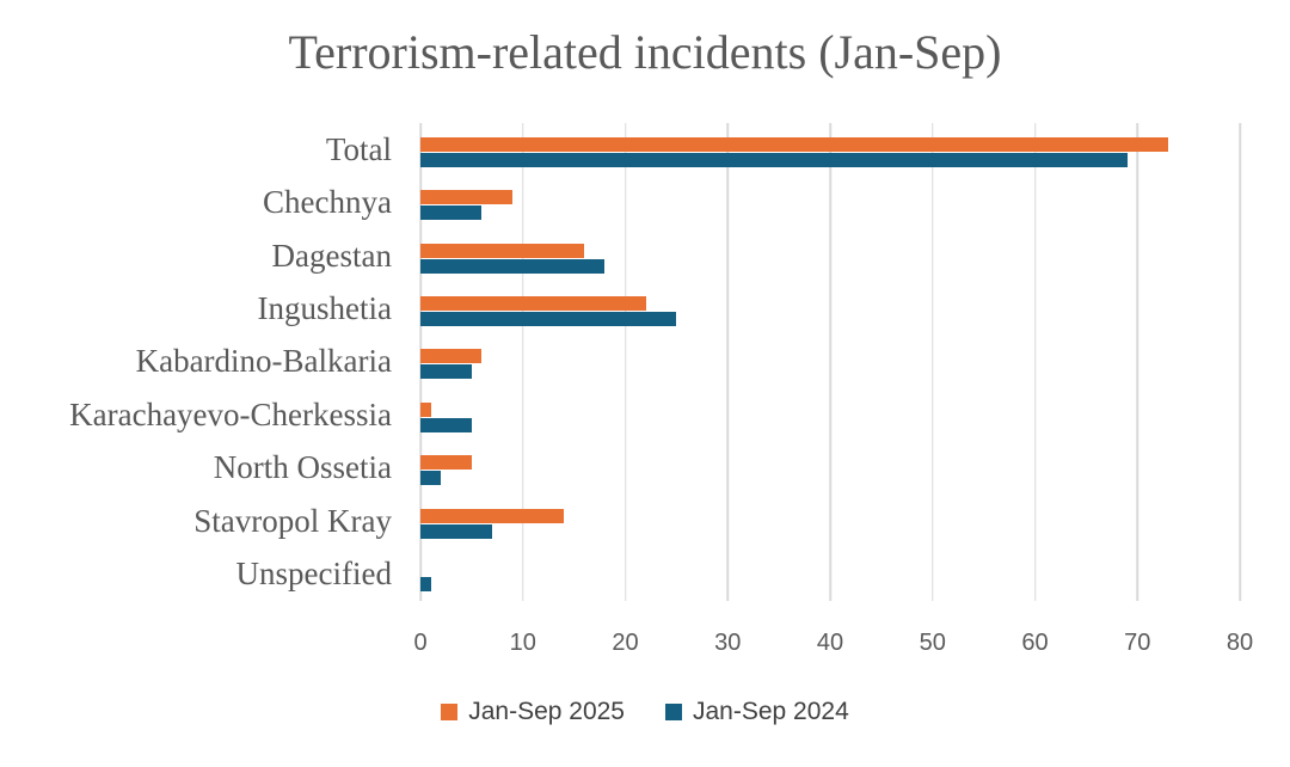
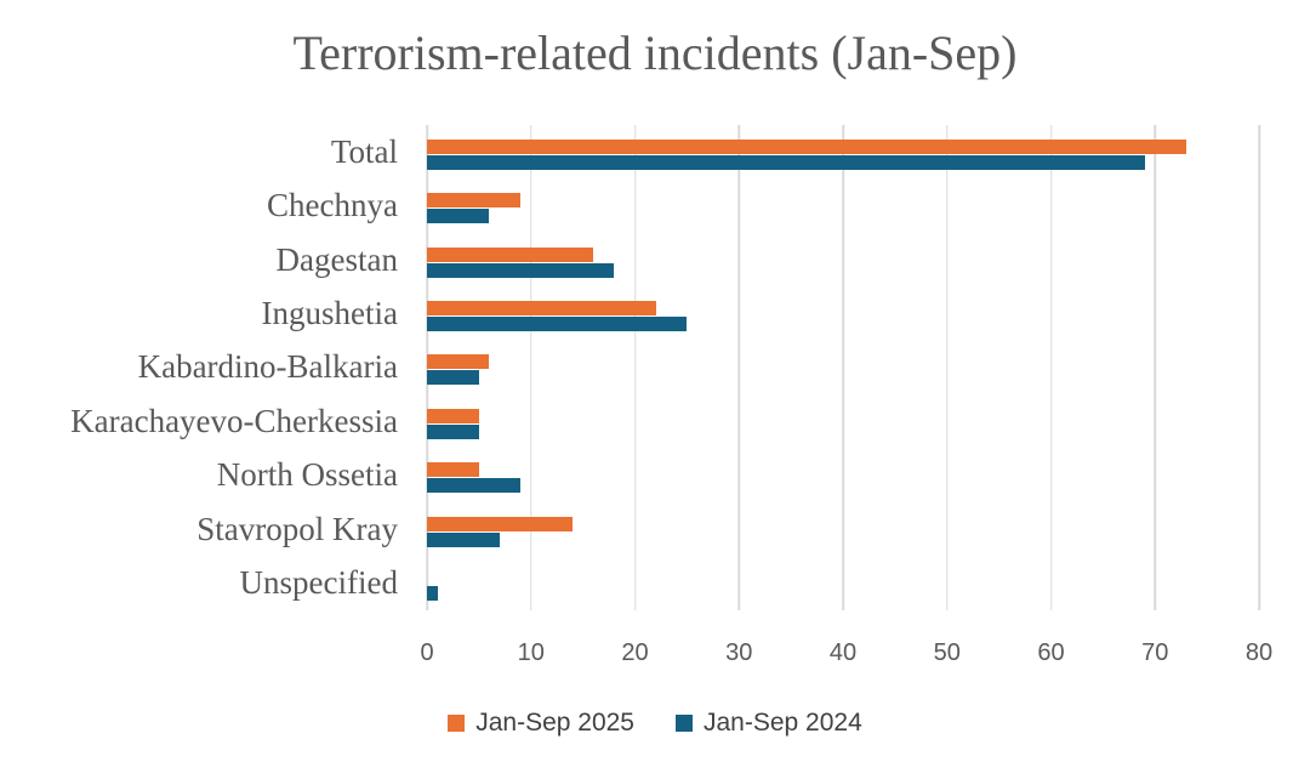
Jan-Sep 2025/Karachayevo-Cherkessia: 1 -> 5
Jan-Sep 2024/North Ossetia: 2 -> 9
